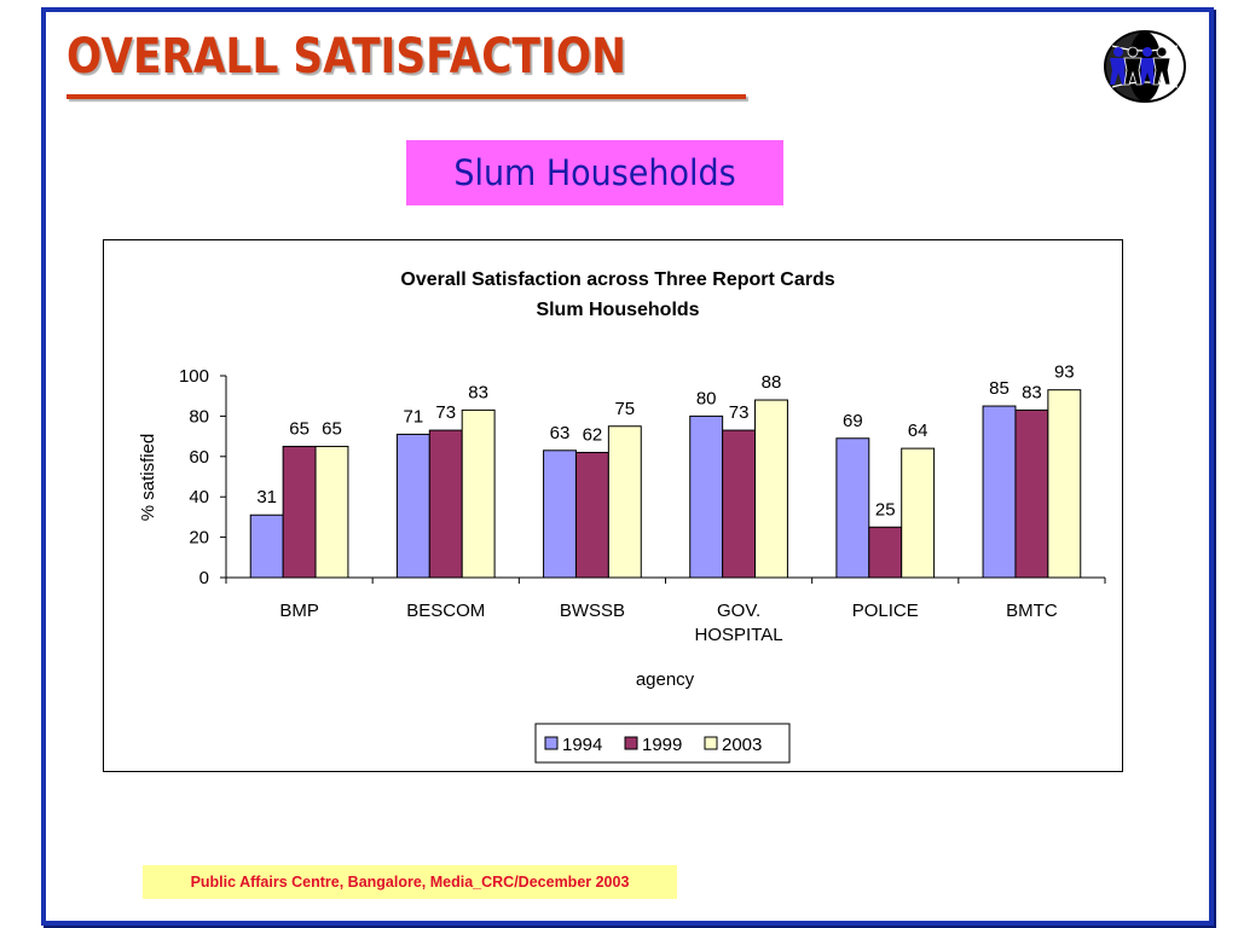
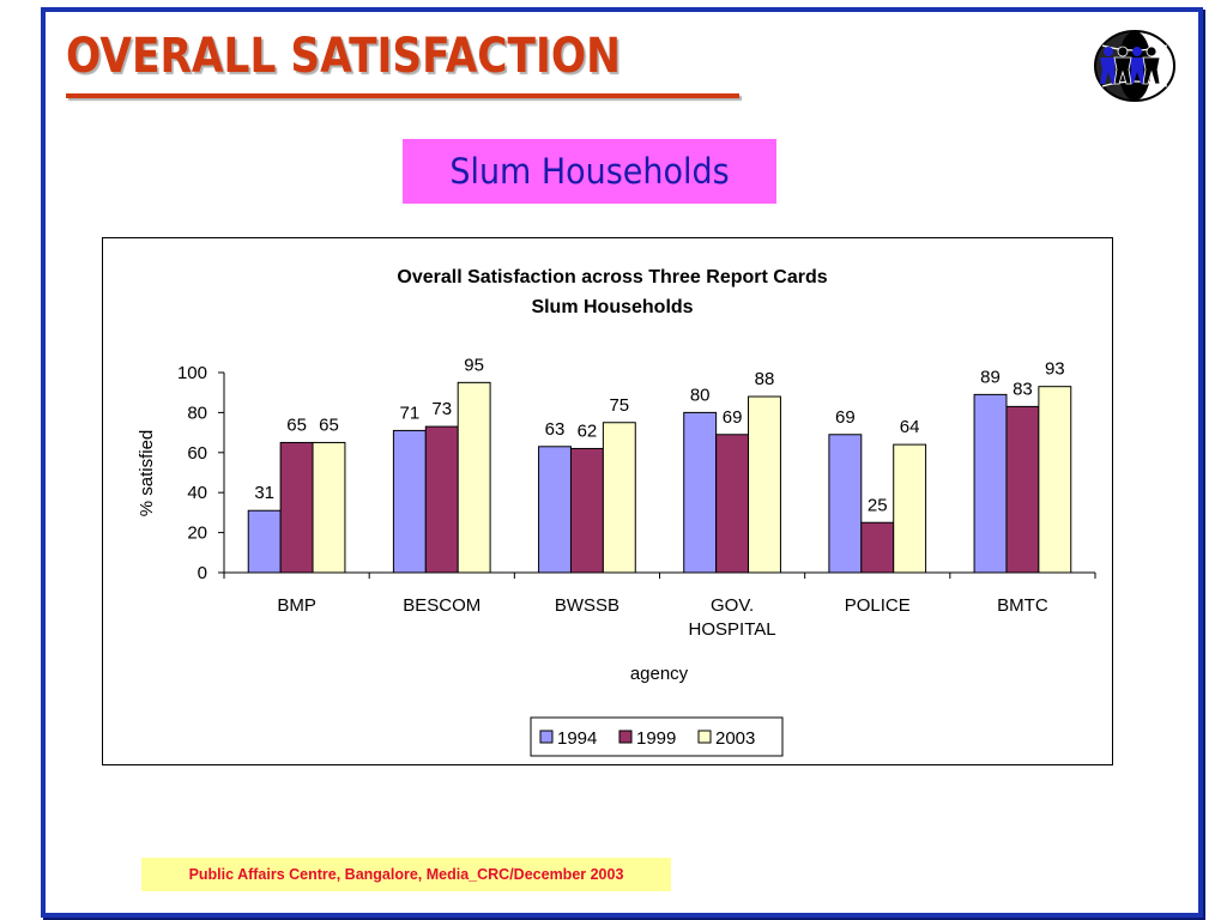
2003/BESCOM: 83 -> 95
1999/GOV. HOSPITAL: 73 -> 69
1994/BMTC: 85 -> 89
